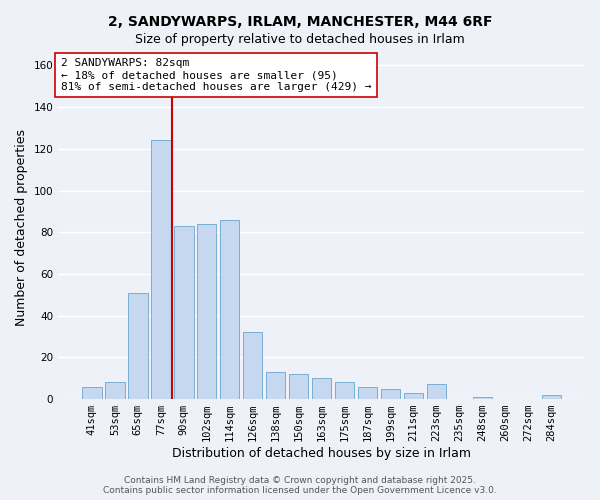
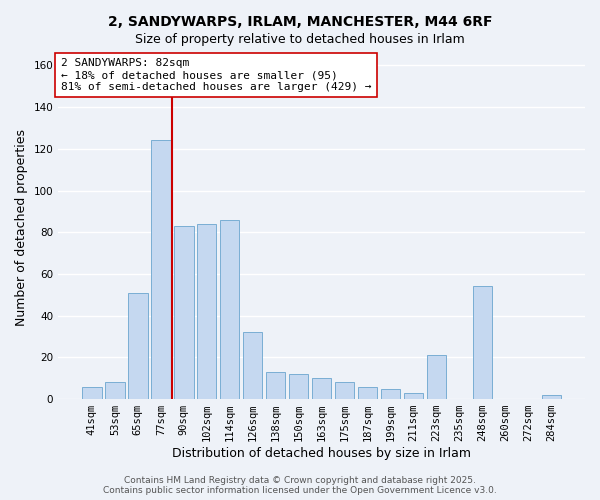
223sqm: 7 -> 21
248sqm: 1 -> 54
